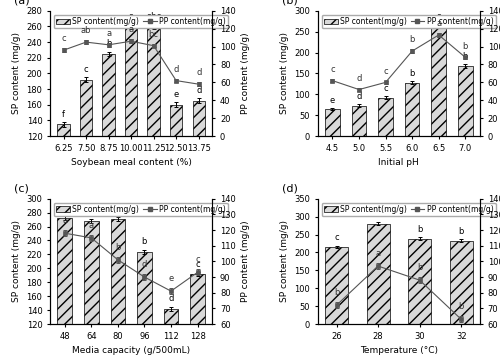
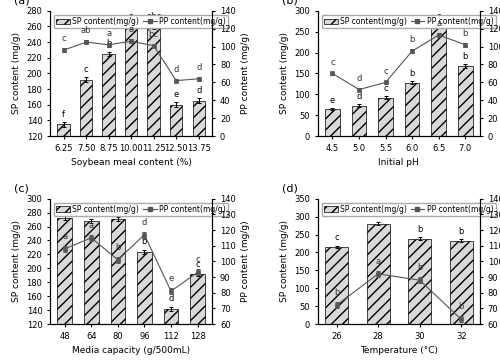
PP content(mg/g)/13.75: 58 -> 64
PP content(mg/g)/4.5: 62 -> 70
PP content(mg/g)/7.0: 88 -> 102
PP content(mg/g)/48: 118 -> 108
PP content(mg/g)/96: 90 -> 117
PP content(mg/g)/28: 97 -> 92
